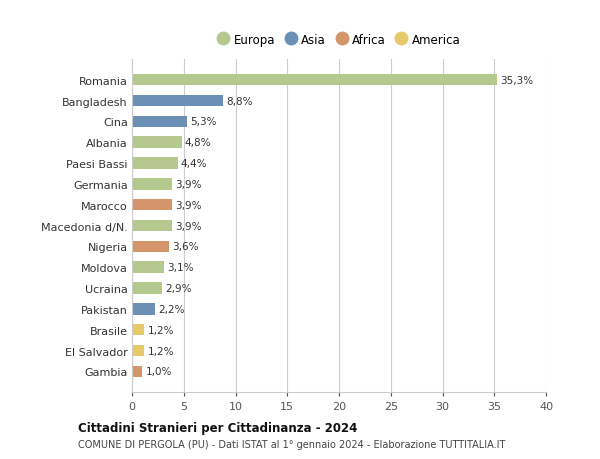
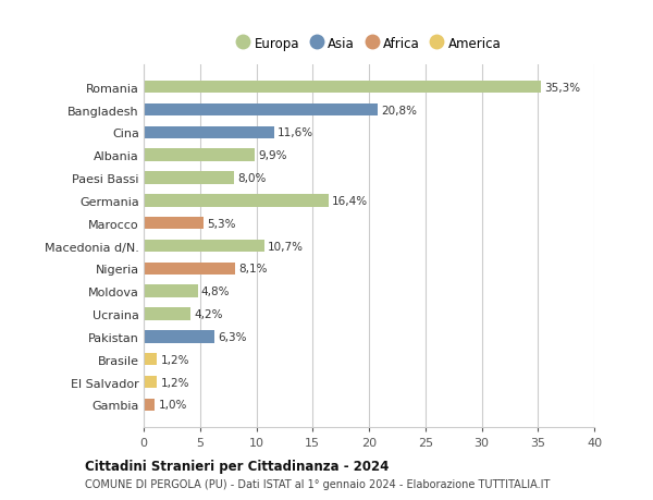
Bangladesh: 8,8% -> 20,8%
Cina: 5,3% -> 11,6%
Albania: 4,8% -> 9,9%
Paesi Bassi: 4,4% -> 8,0%
Germania: 3,9% -> 16,4%
Marocco: 3,9% -> 5,3%
Macedonia d/N.: 3,9% -> 10,7%
Nigeria: 3,6% -> 8,1%
Moldova: 3,1% -> 4,8%
Ucraina: 2,9% -> 4,2%
Pakistan: 2,2% -> 6,3%
